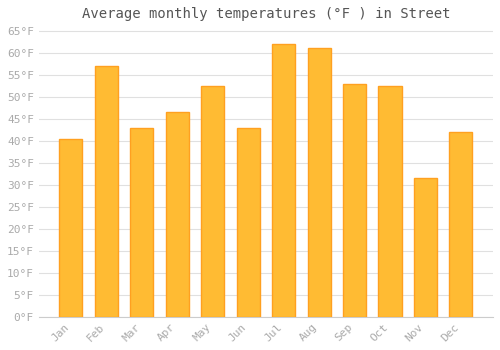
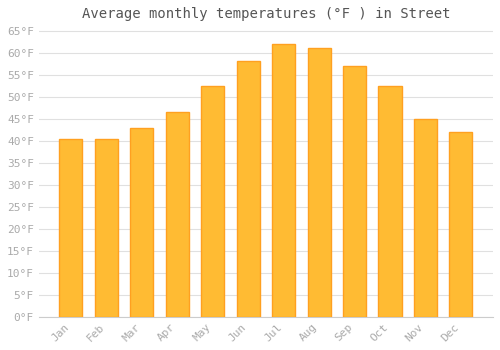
Feb: 57.0°F -> 40.5°F
Jun: 43.0°F -> 58.0°F
Sep: 53.0°F -> 57.0°F
Nov: 31.5°F -> 45.0°F
